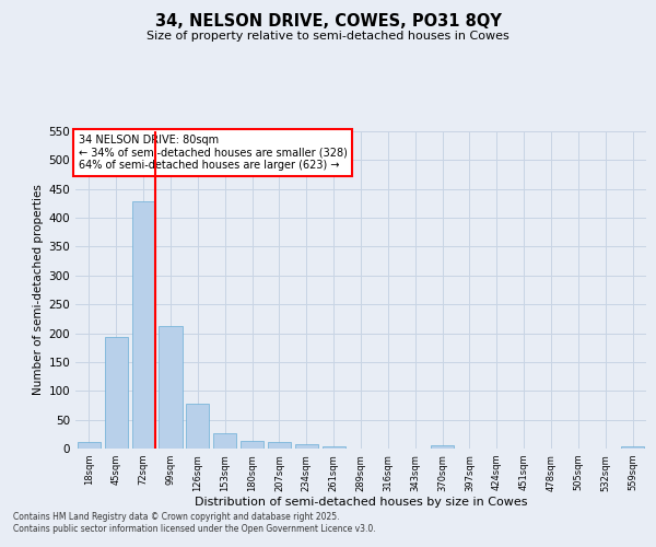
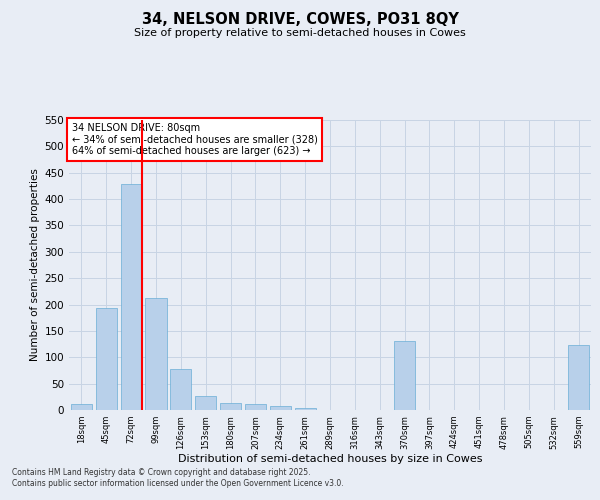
370sqm: 5 -> 130
559sqm: 4 -> 124
